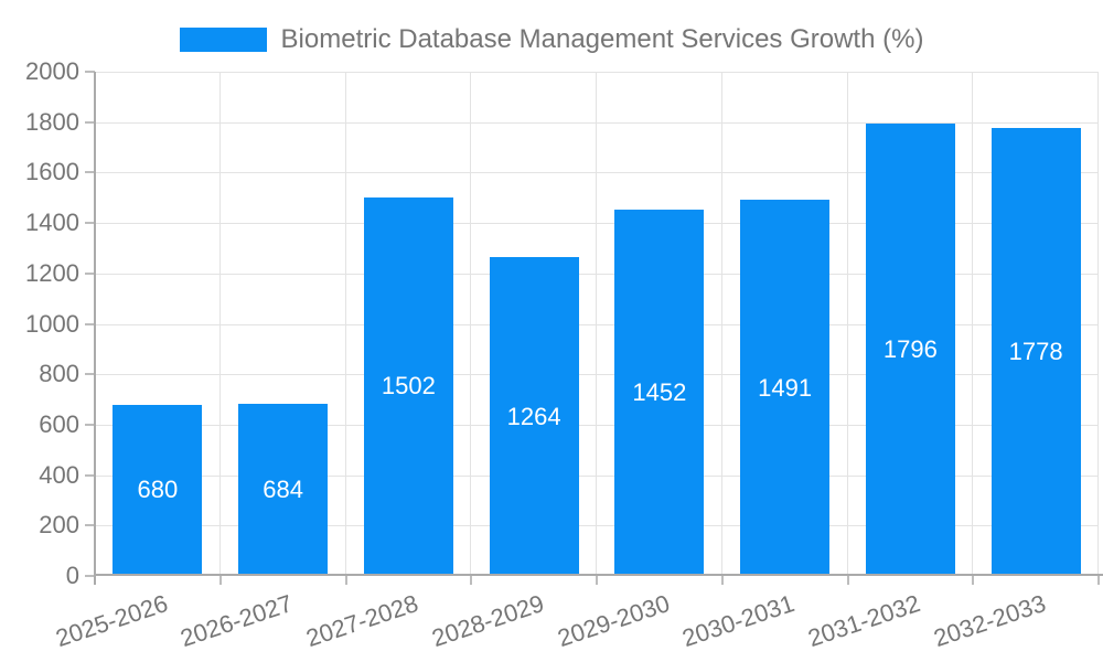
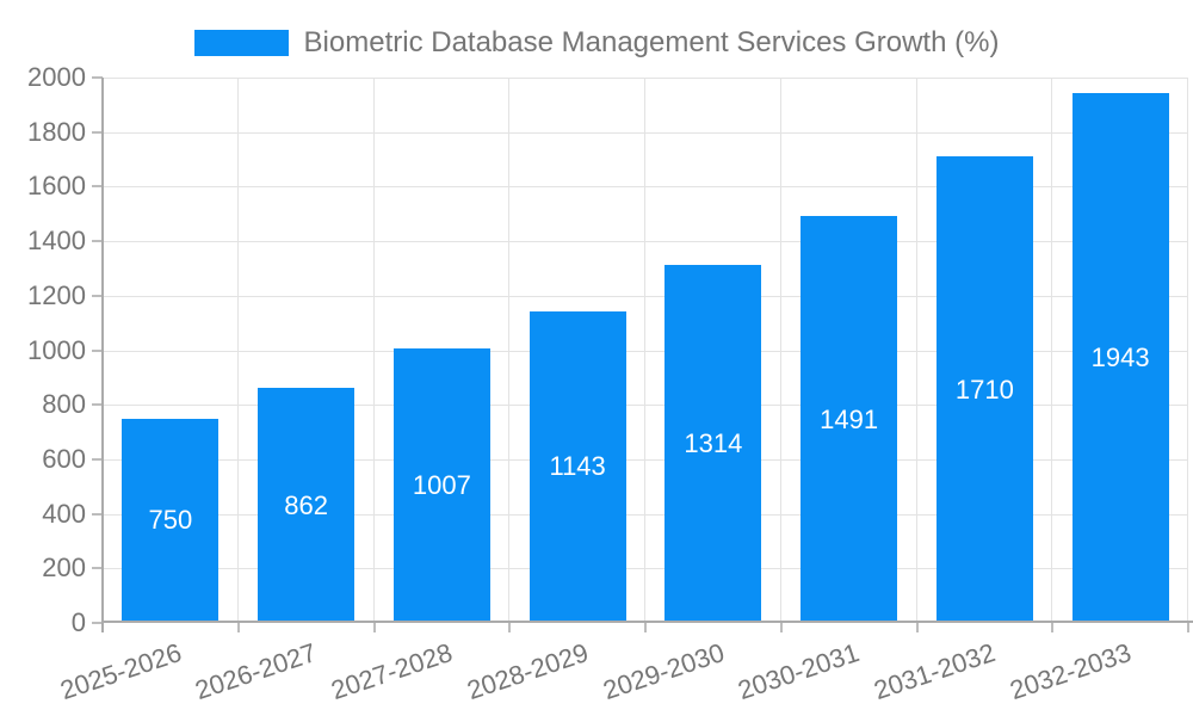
2025-2026: 680 -> 750
2026-2027: 684 -> 862
2027-2028: 1502 -> 1007
2028-2029: 1264 -> 1143
2029-2030: 1452 -> 1314
2031-2032: 1796 -> 1710
2032-2033: 1778 -> 1943
